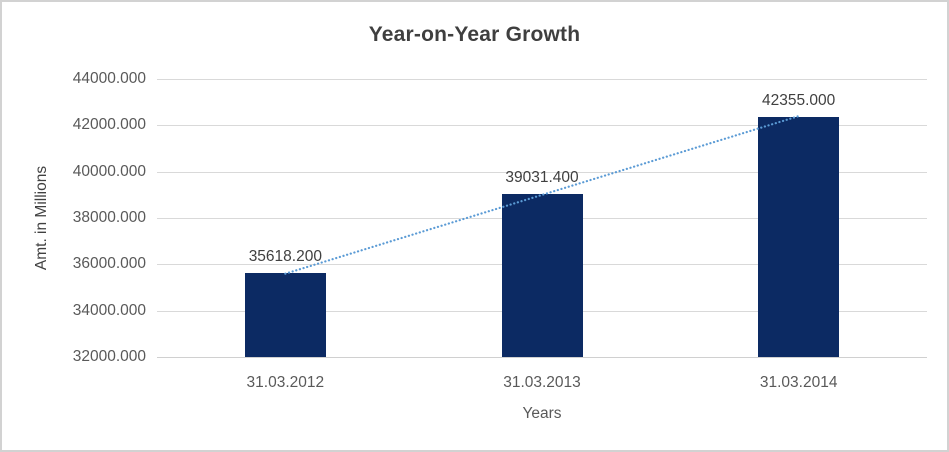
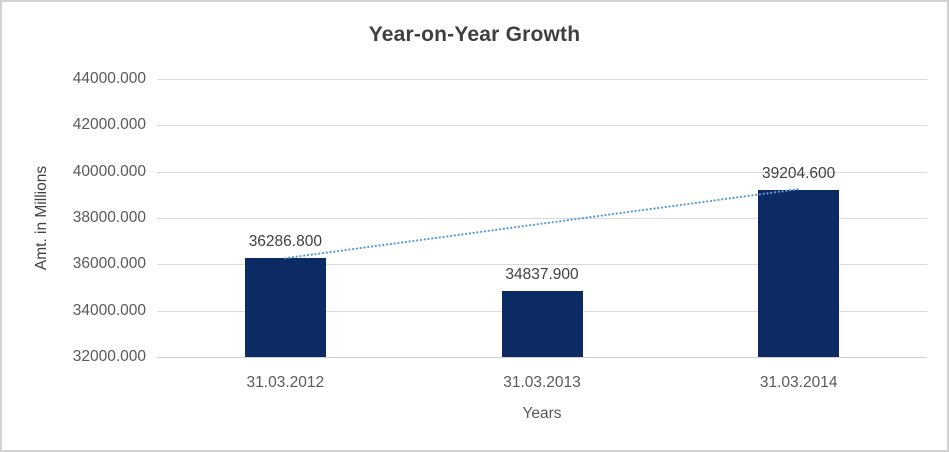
31.03.2012: 35618.200 -> 36286.800
31.03.2013: 39031.400 -> 34837.900
31.03.2014: 42355.000 -> 39204.600
